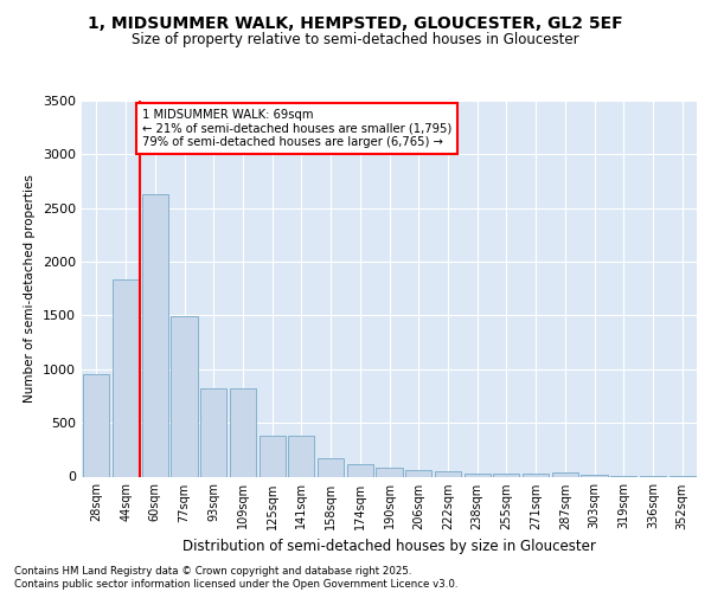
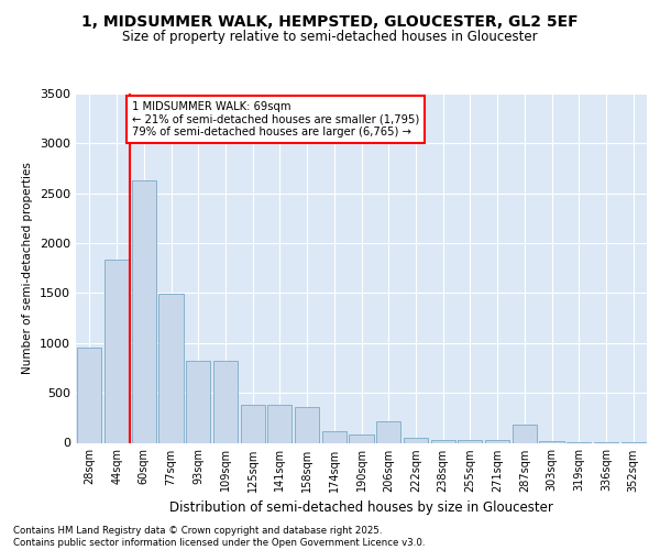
158sqm: 180 -> 360
206sqm: 60 -> 220
287sqm: 40 -> 180
